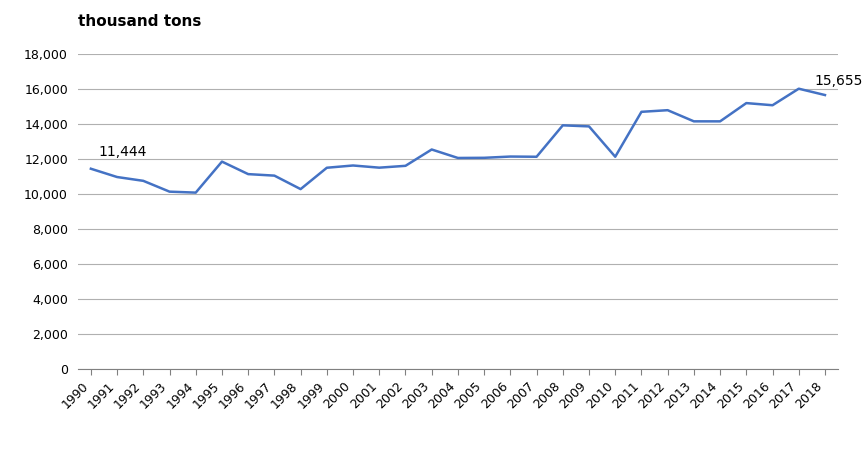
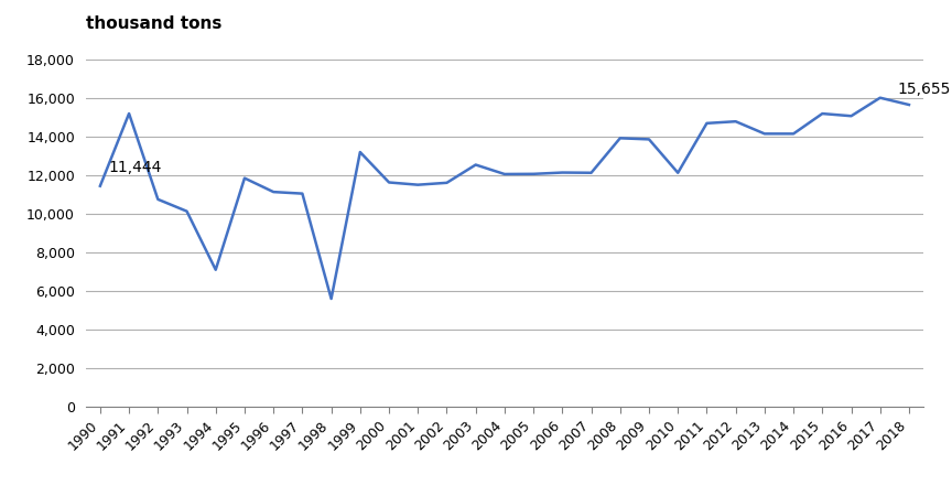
1991: 11,000 -> 15,200
1994: 10,100 -> 7,100
1998: 10,300 -> 5,600
1999: 11,500 -> 13,200
